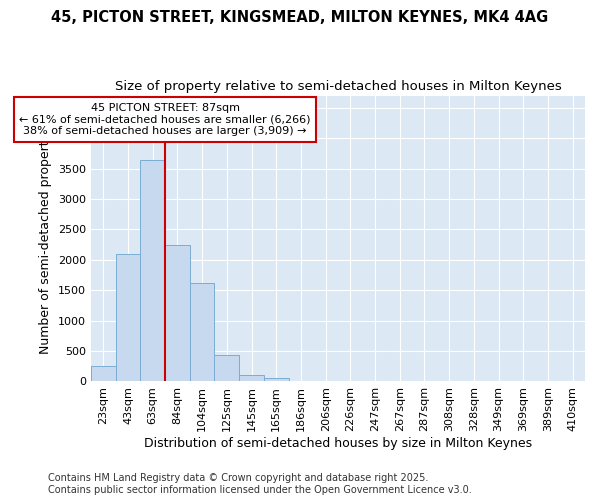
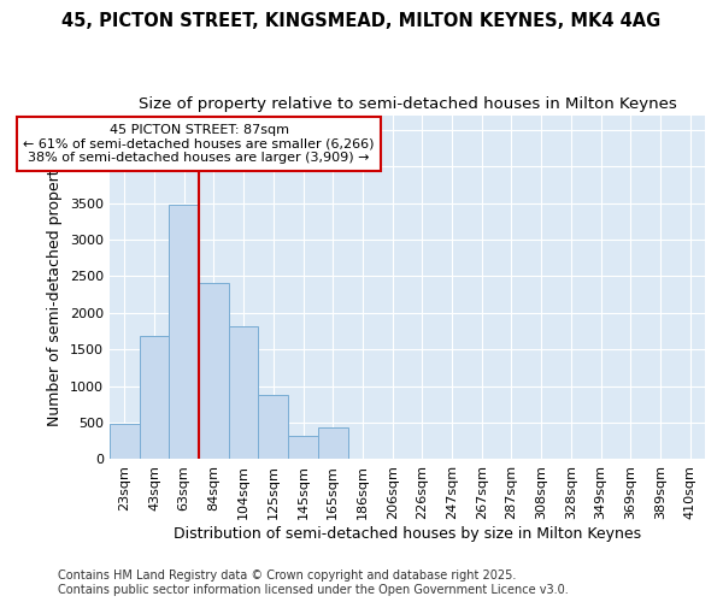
23sqm: 250 -> 480
43sqm: 2100 -> 1680
63sqm: 3640 -> 3480
84sqm: 2250 -> 2400
104sqm: 1620 -> 1820
125sqm: 440 -> 880
145sqm: 100 -> 320
165sqm: 60 -> 440
